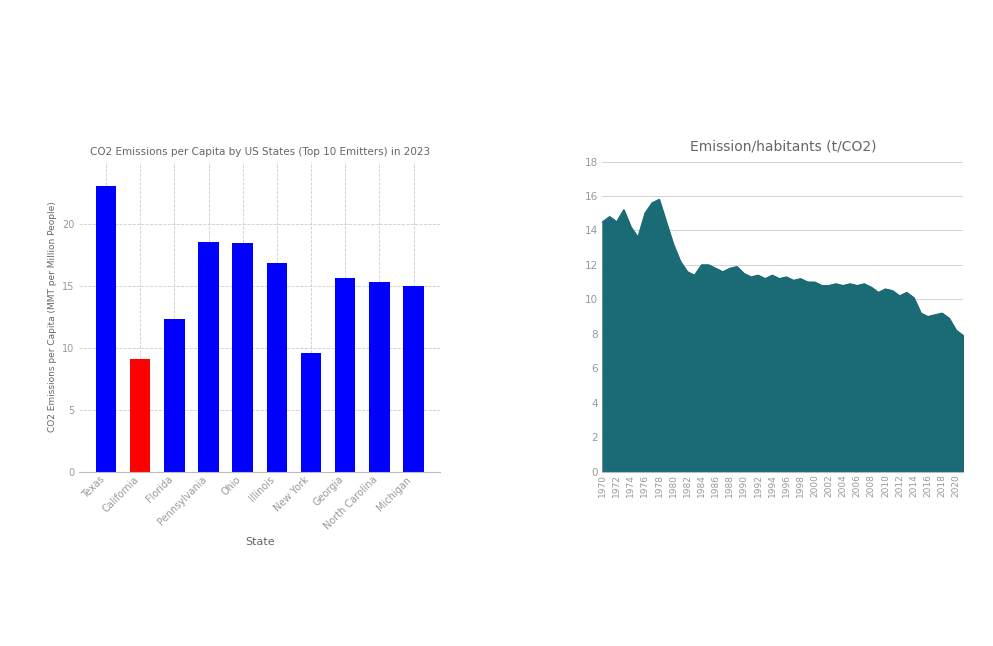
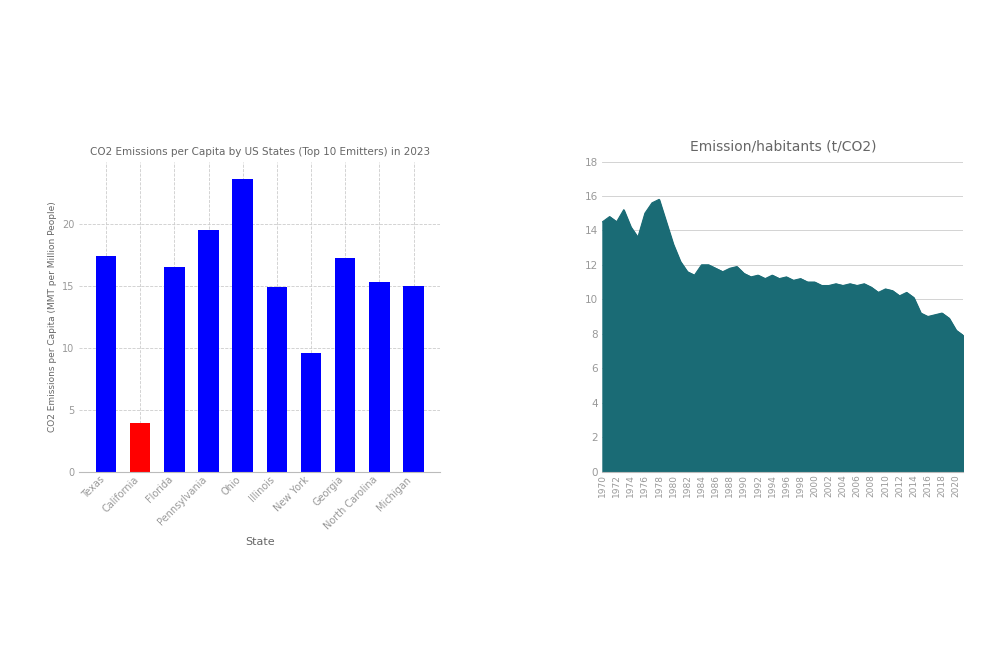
Texas: 23.0 -> 17.4
California: 9.1 -> 3.9
Florida: 12.3 -> 16.5
Pennsylvania: 18.5 -> 19.5
Ohio: 18.4 -> 23.6
Illinois: 16.8 -> 14.9
Georgia: 15.6 -> 17.2
